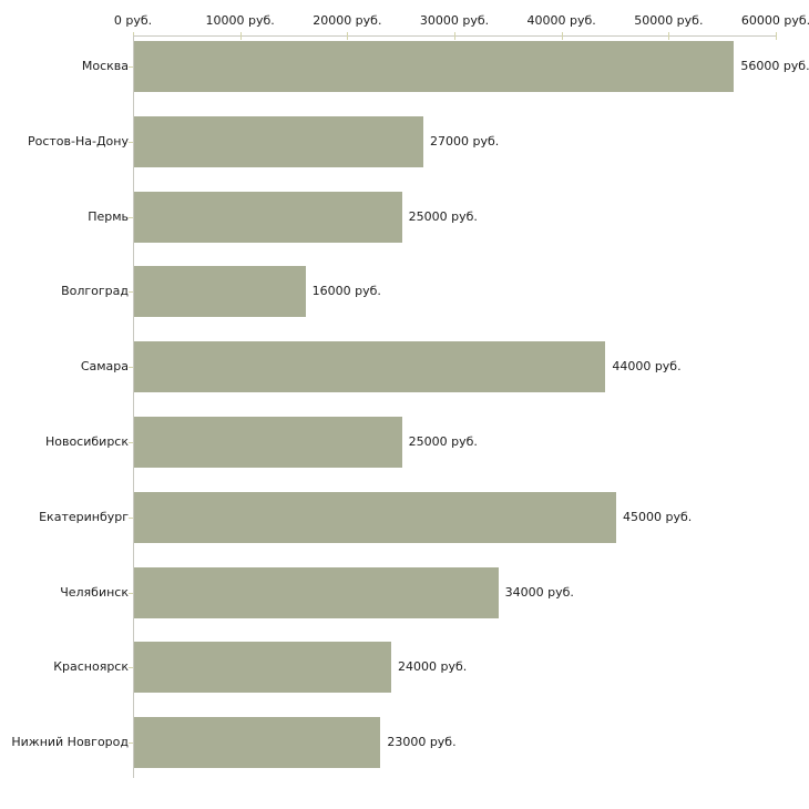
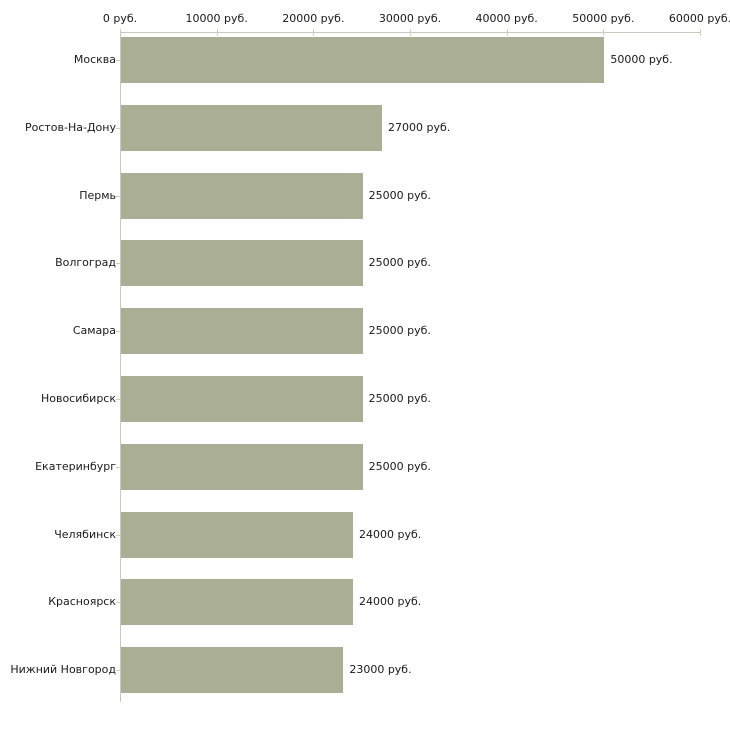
Москва: 56000 -> 50000
Волгоград: 16000 -> 25000
Самара: 44000 -> 25000
Екатеринбург: 45000 -> 25000
Челябинск: 34000 -> 24000
